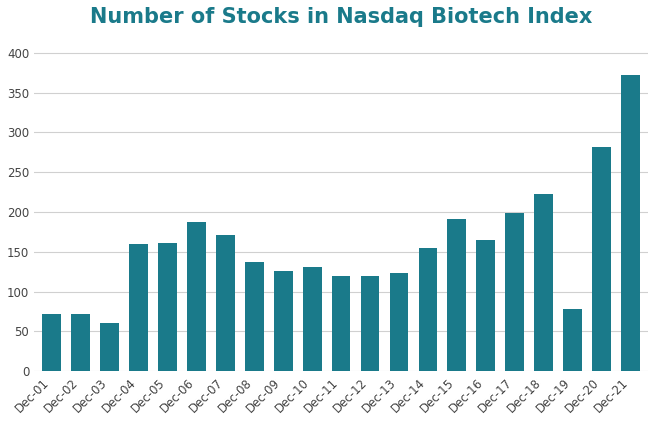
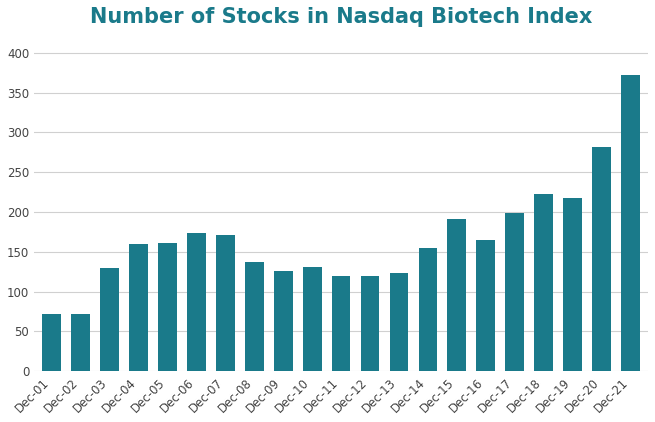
Dec-03: 60 -> 130
Dec-06: 188 -> 174
Dec-19: 78 -> 217
